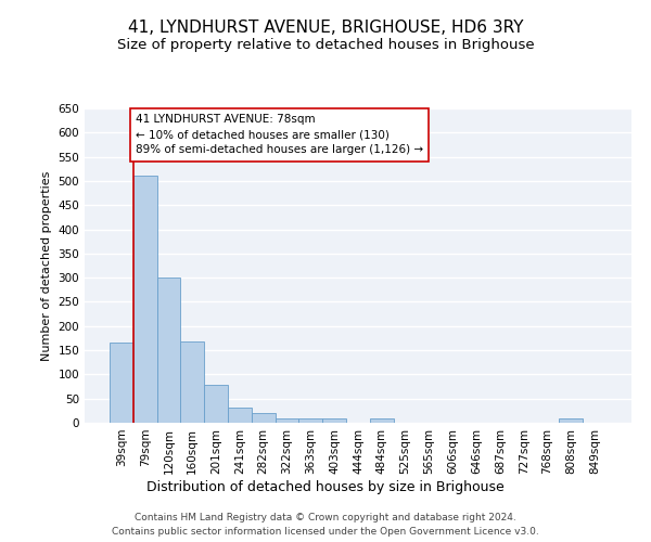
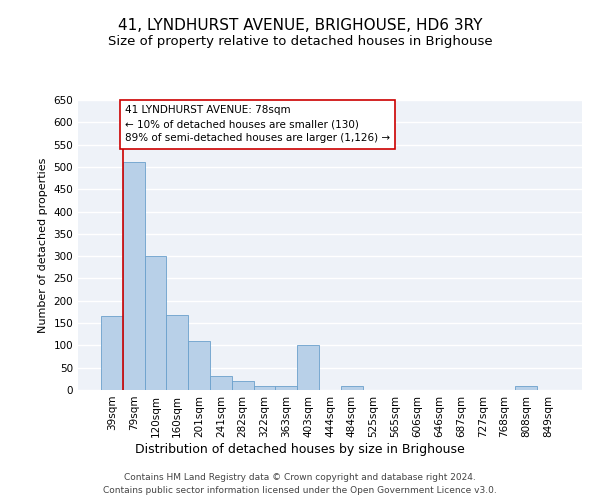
201sqm: 78 -> 110
403sqm: 8 -> 100
